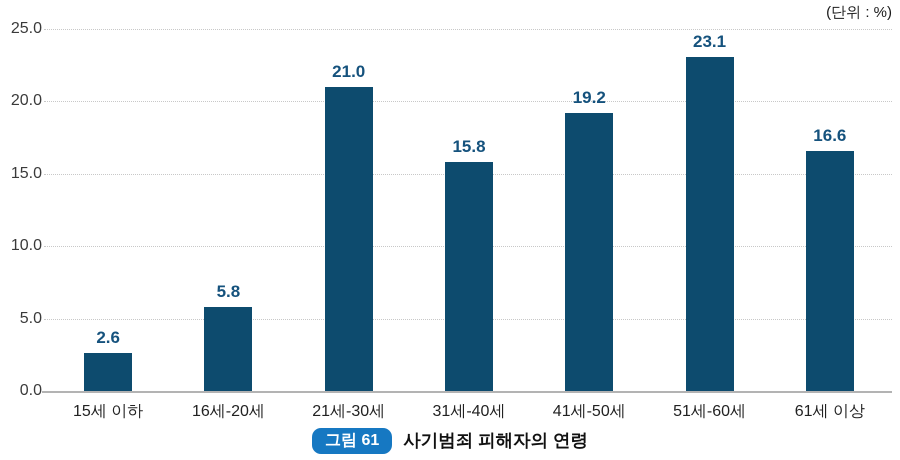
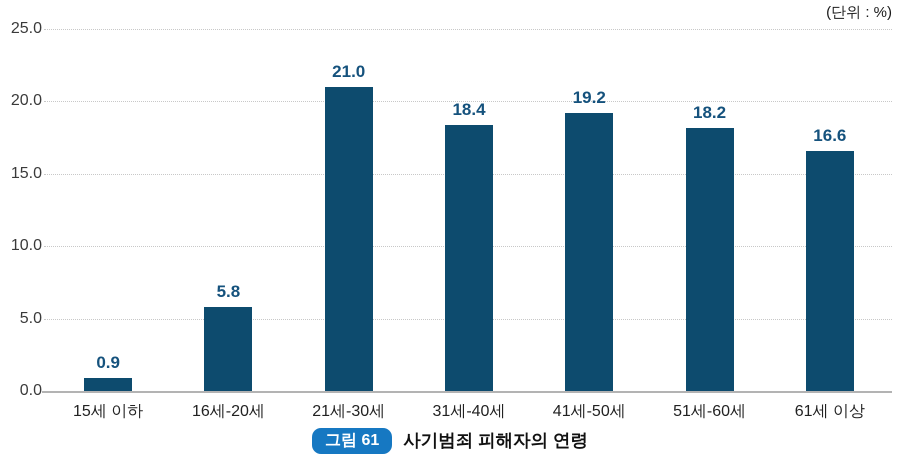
15세 이하: 2.6 -> 0.9
31세-40세: 15.8 -> 18.4
51세-60세: 23.1 -> 18.2
